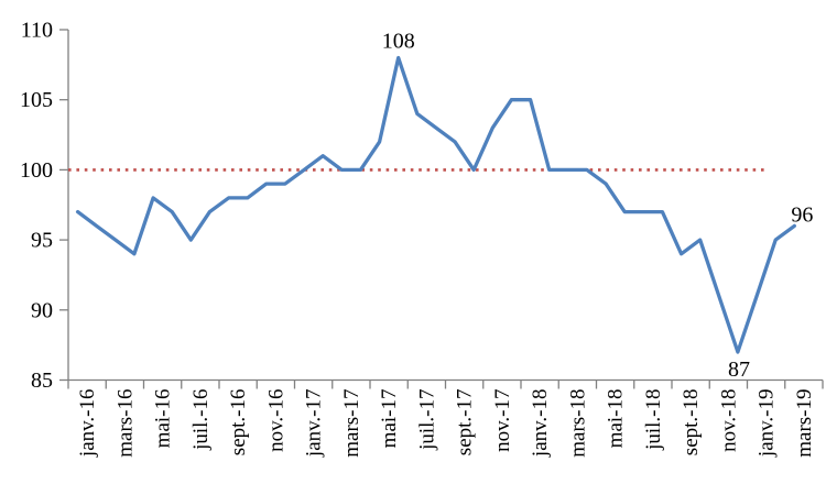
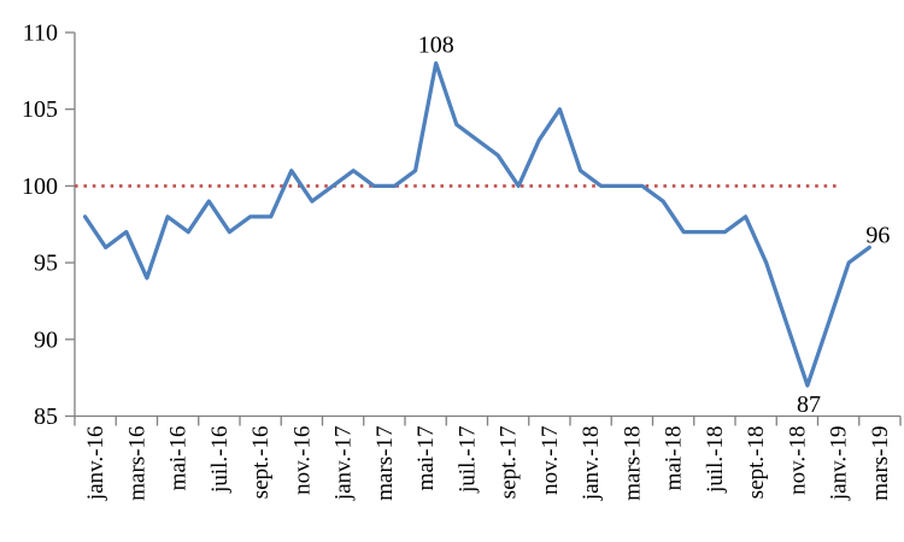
janv.-16: 97 -> 98
mars-16: 95 -> 97
juil.-16: 95 -> 99
nov.-16: 99 -> 101
mai-17: 102 -> 101
janv.-18: 105 -> 101
sept.-18: 94 -> 98
